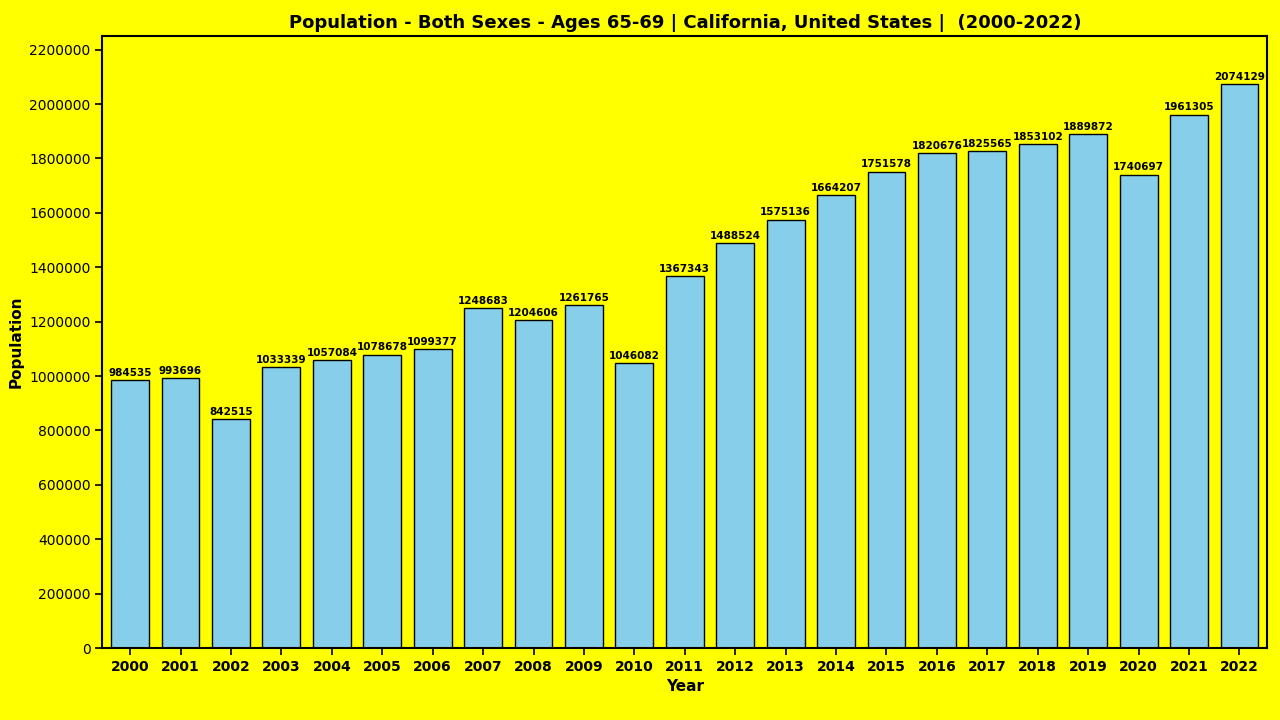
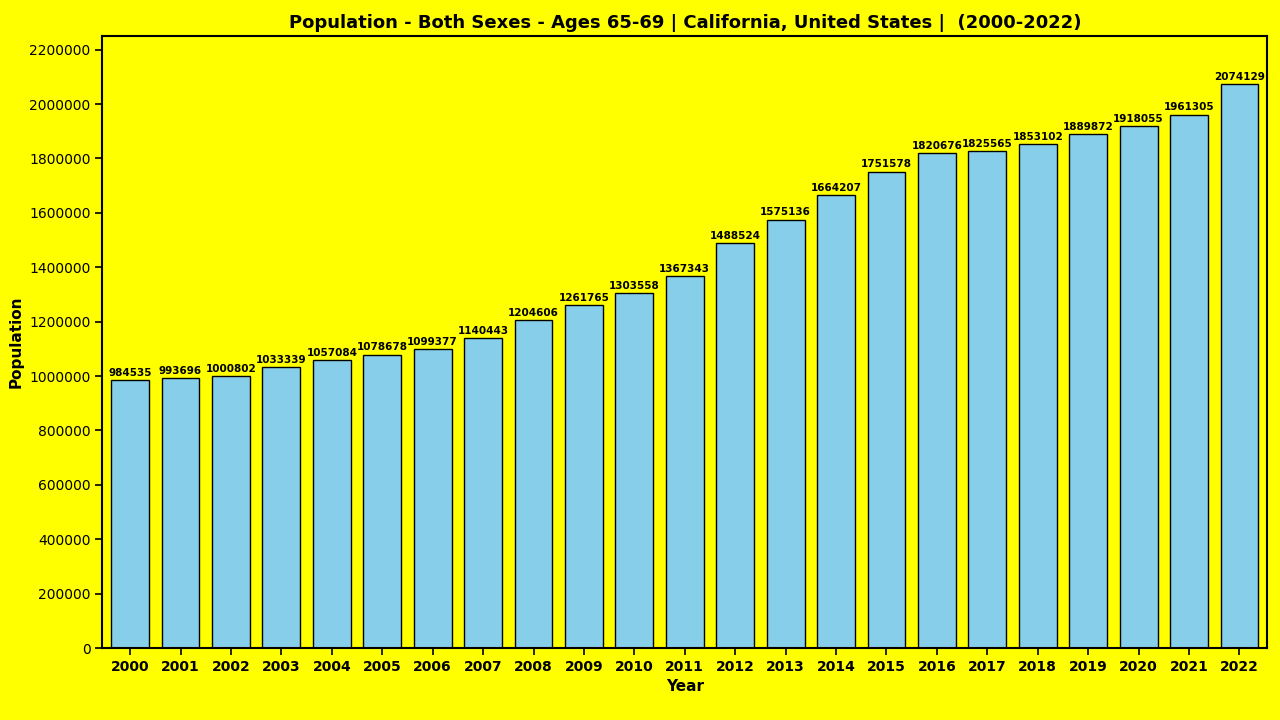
2002: 842515 -> 1000802
2007: 1248683 -> 1140443
2010: 1046082 -> 1303558
2020: 1740697 -> 1918055
